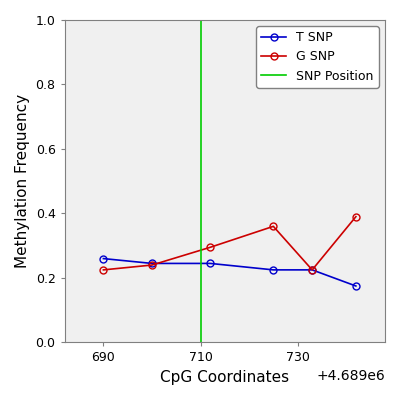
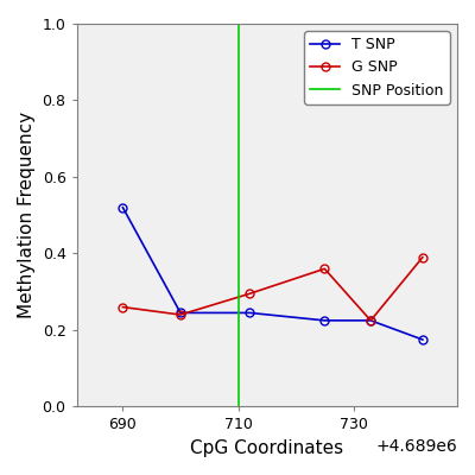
T SNP/690: 0.260 -> 0.520
G SNP/690: 0.225 -> 0.260
